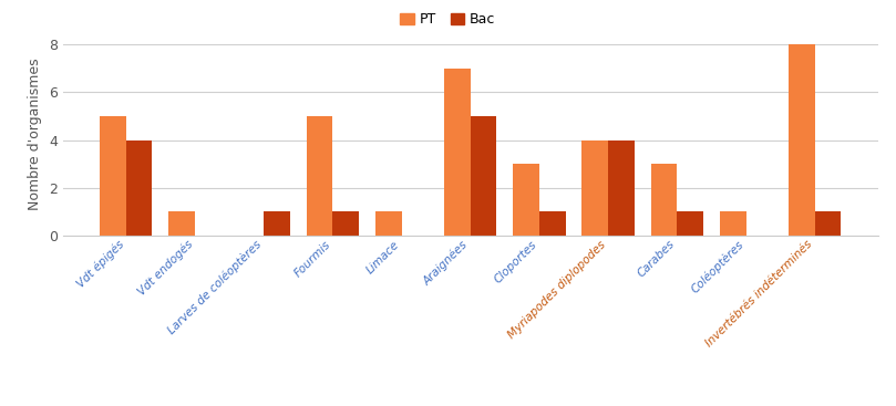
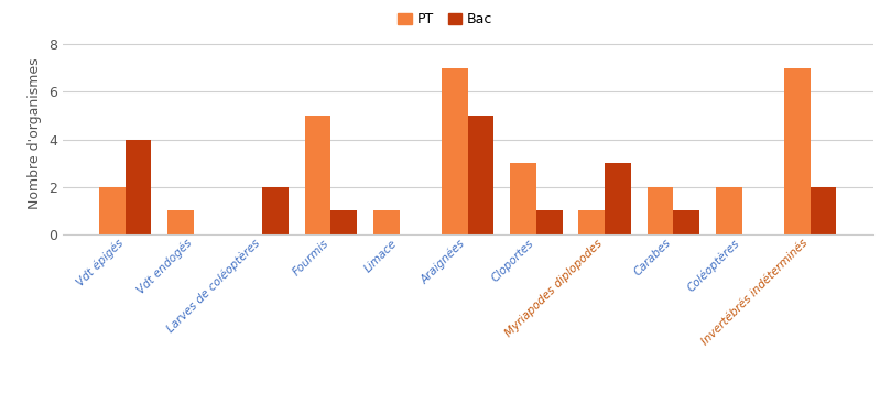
PT/Vdt épigés: 5 -> 2
Bac/Larves de coléoptères: 1 -> 2
PT/Myriapodes diplopodes: 4 -> 1
Bac/Myriapodes diplopodes: 4 -> 3
PT/Carabes: 3 -> 2
PT/Coléoptères: 1 -> 2
PT/Invertébrés indéterminés: 8 -> 7
Bac/Invertébrés indéterminés: 1 -> 2
